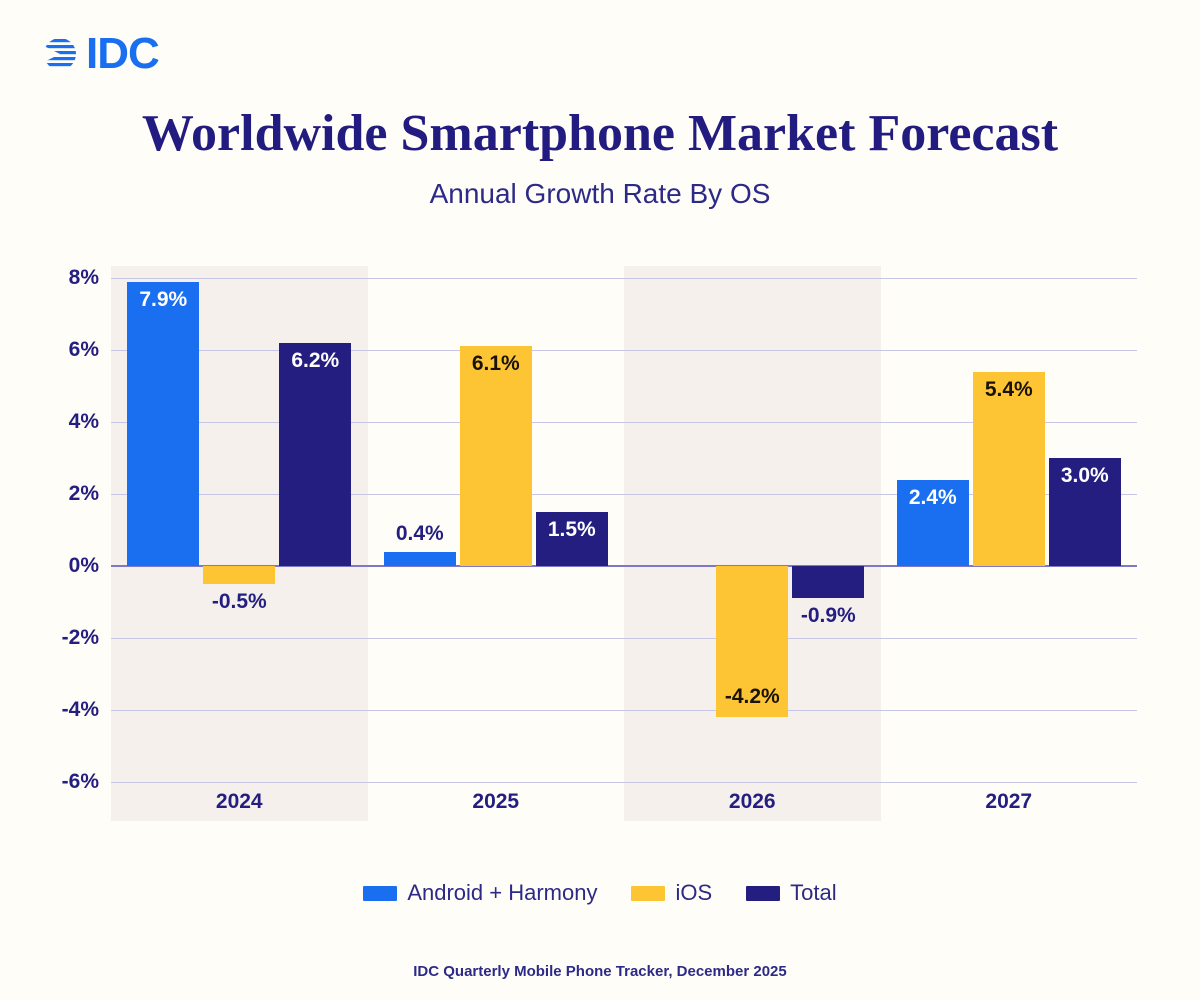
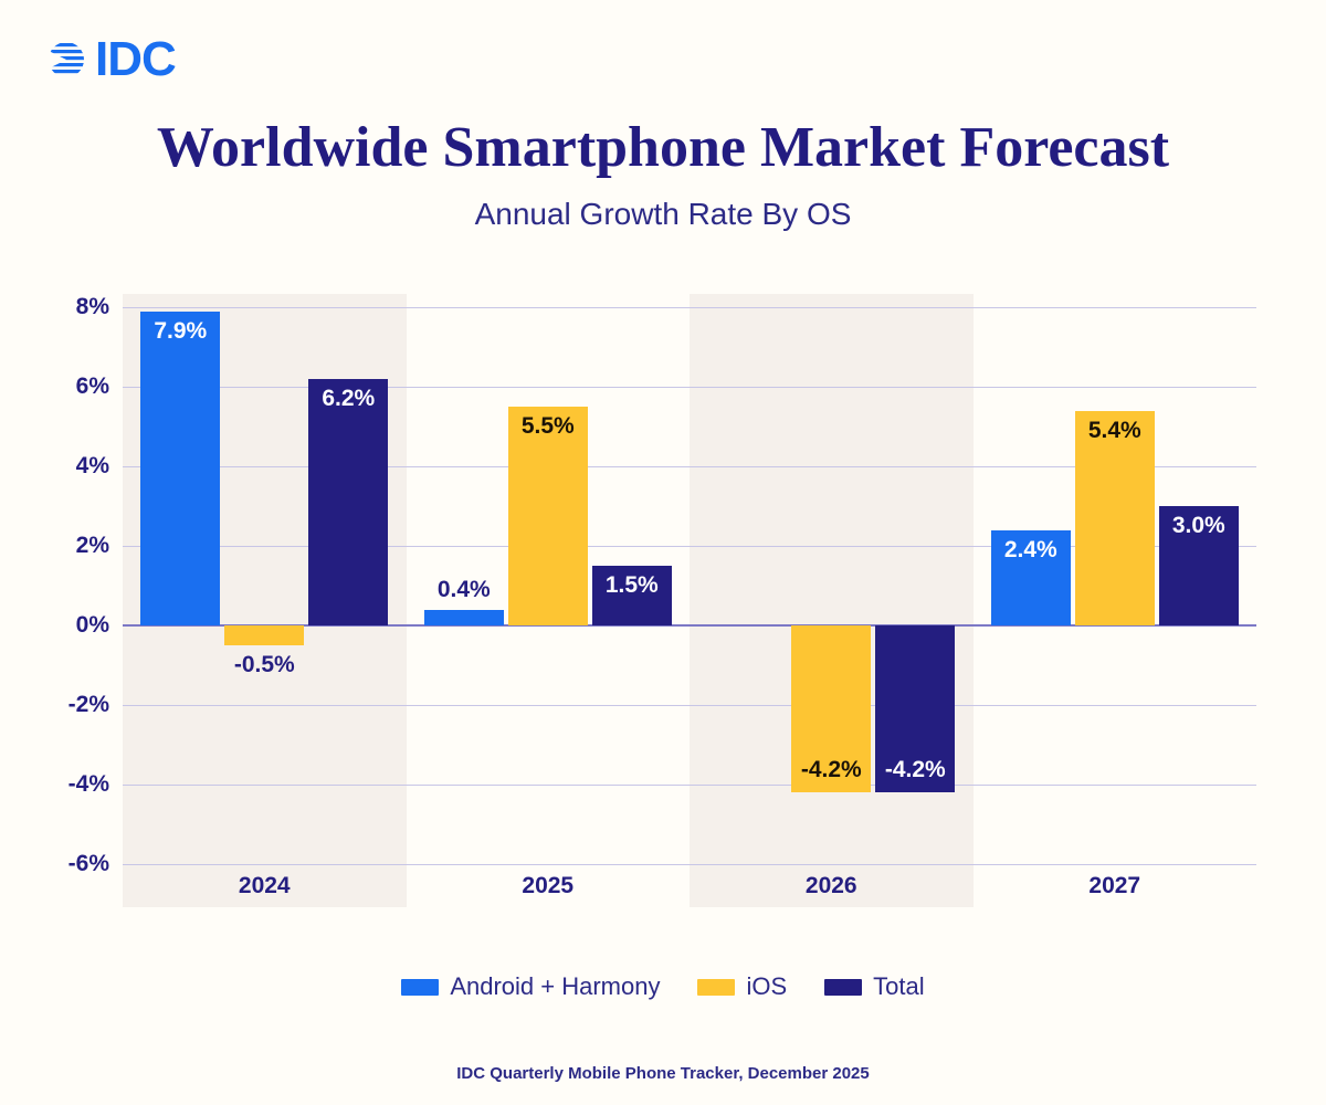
iOS/2025: 6.1% -> 5.5%
Total/2026: -0.9% -> -4.2%
